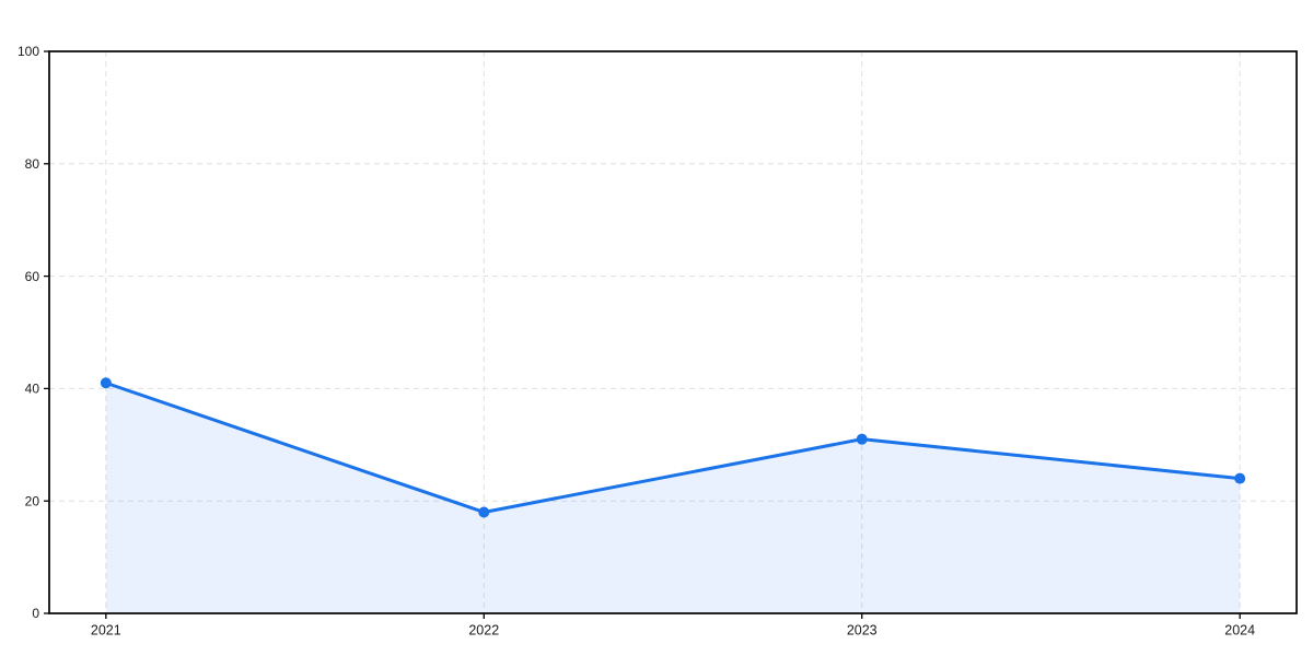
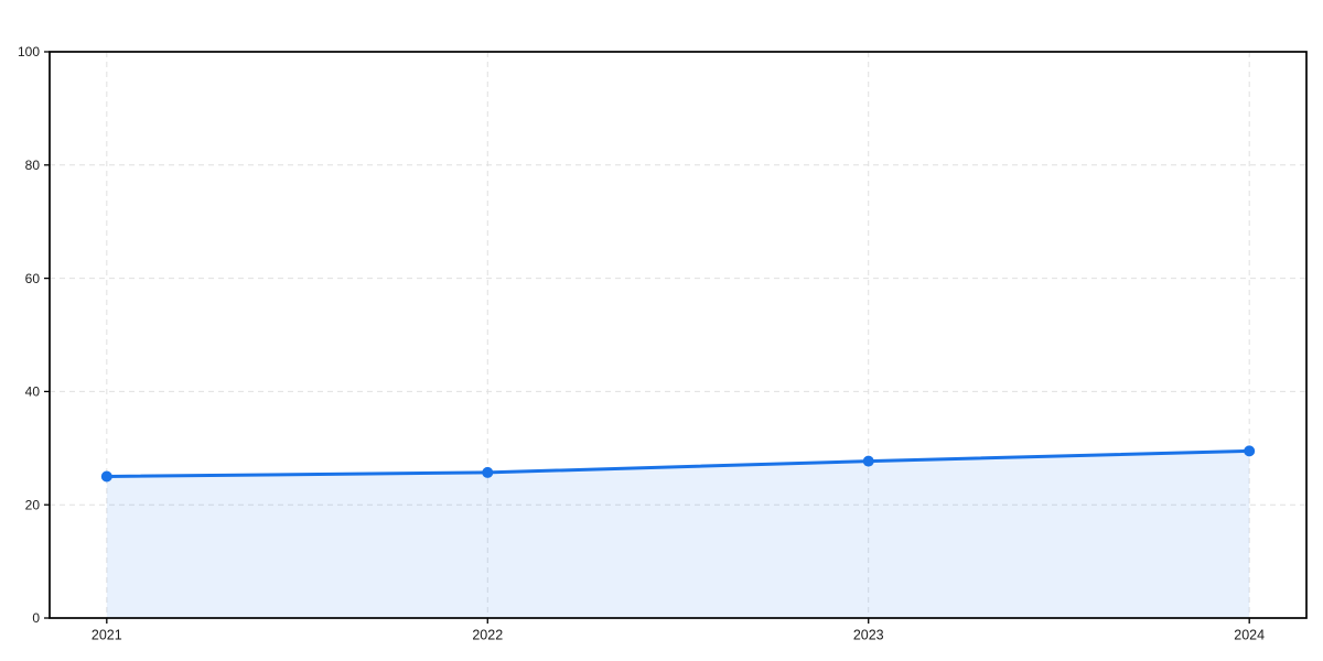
2021: 41 -> 25
2022: 18 -> 26
2023: 31 -> 28
2024: 24 -> 30
